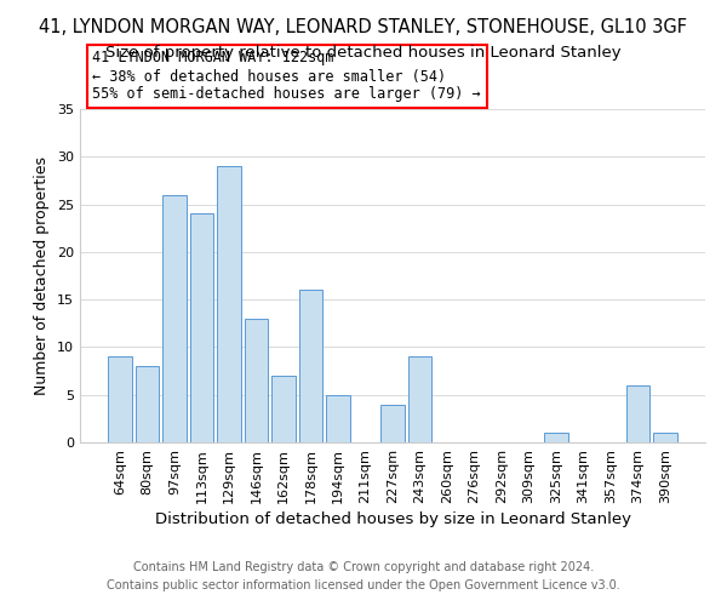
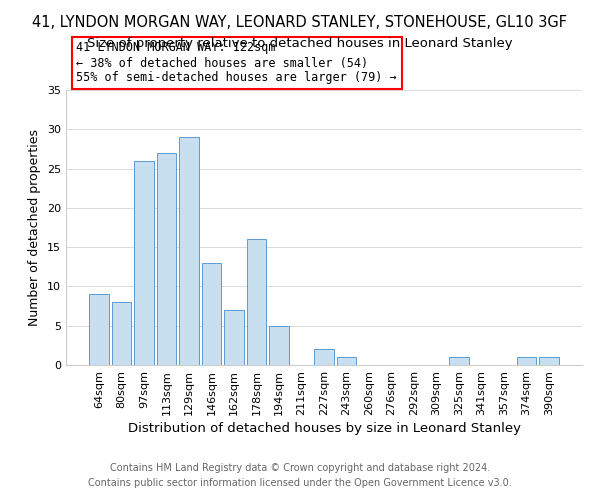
113sqm: 24 -> 27
227sqm: 4 -> 2
243sqm: 9 -> 1
374sqm: 6 -> 1
